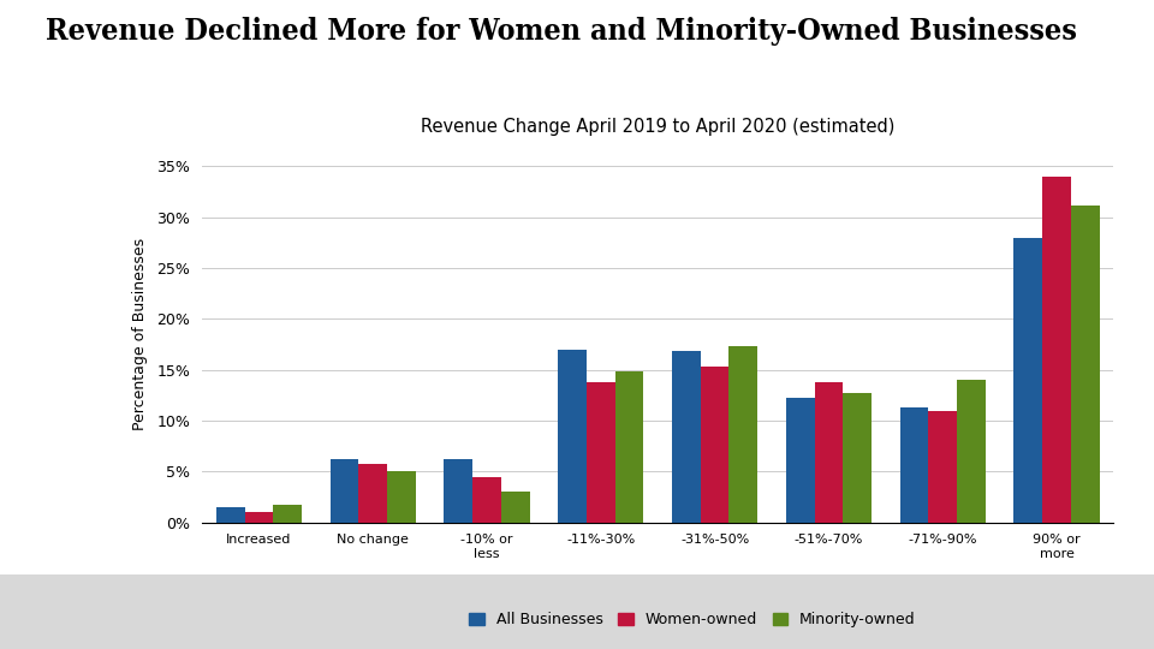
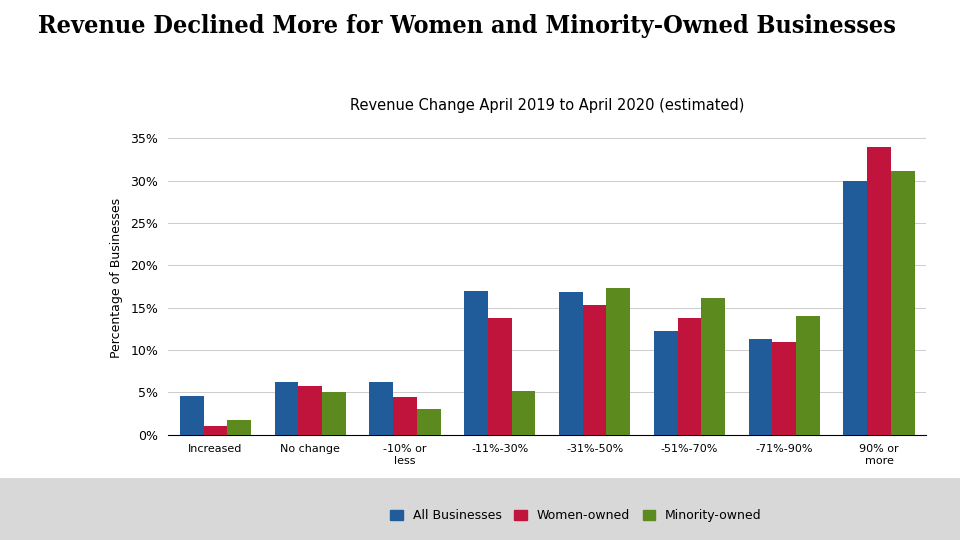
All Businesses/Increased: 1.5% -> 4.6%
Minority-owned/-11%-30%: 14.8% -> 5.2%
Minority-owned/-51%-70%: 12.7% -> 16.2%
All Businesses/90% or more: 28.0% -> 30.0%
